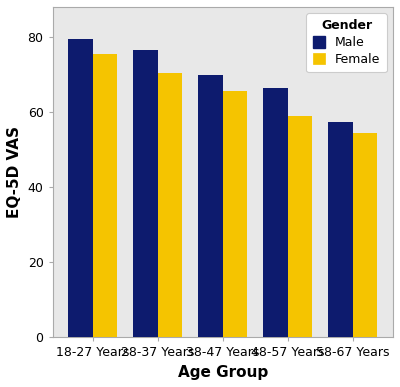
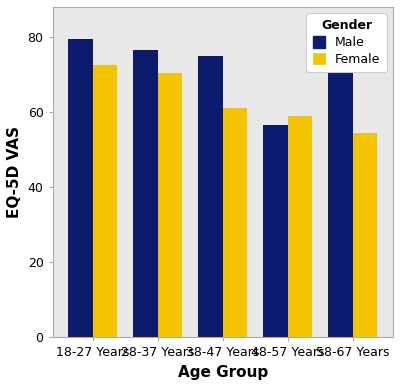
Female/18-27 Years: 75.5 -> 72.5
Male/38-47 Years: 70.0 -> 75.0
Female/38-47 Years: 65.5 -> 61.0
Male/48-57 Years: 66.5 -> 56.5
Male/58-67 Years: 57.5 -> 71.0
